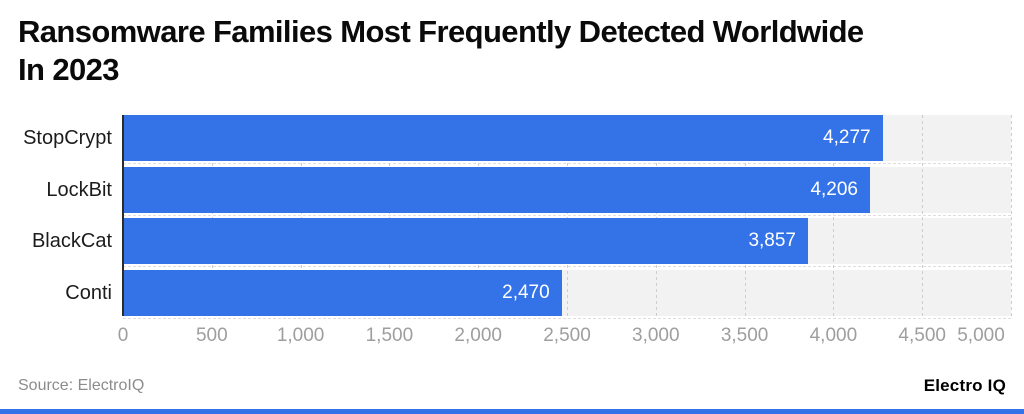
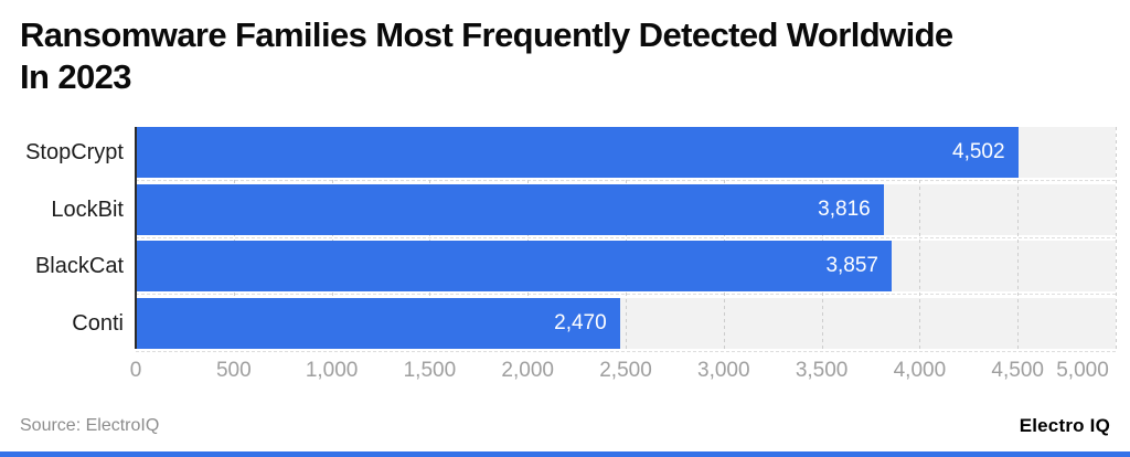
StopCrypt: 4,277 -> 4,502
LockBit: 4,206 -> 3,816
